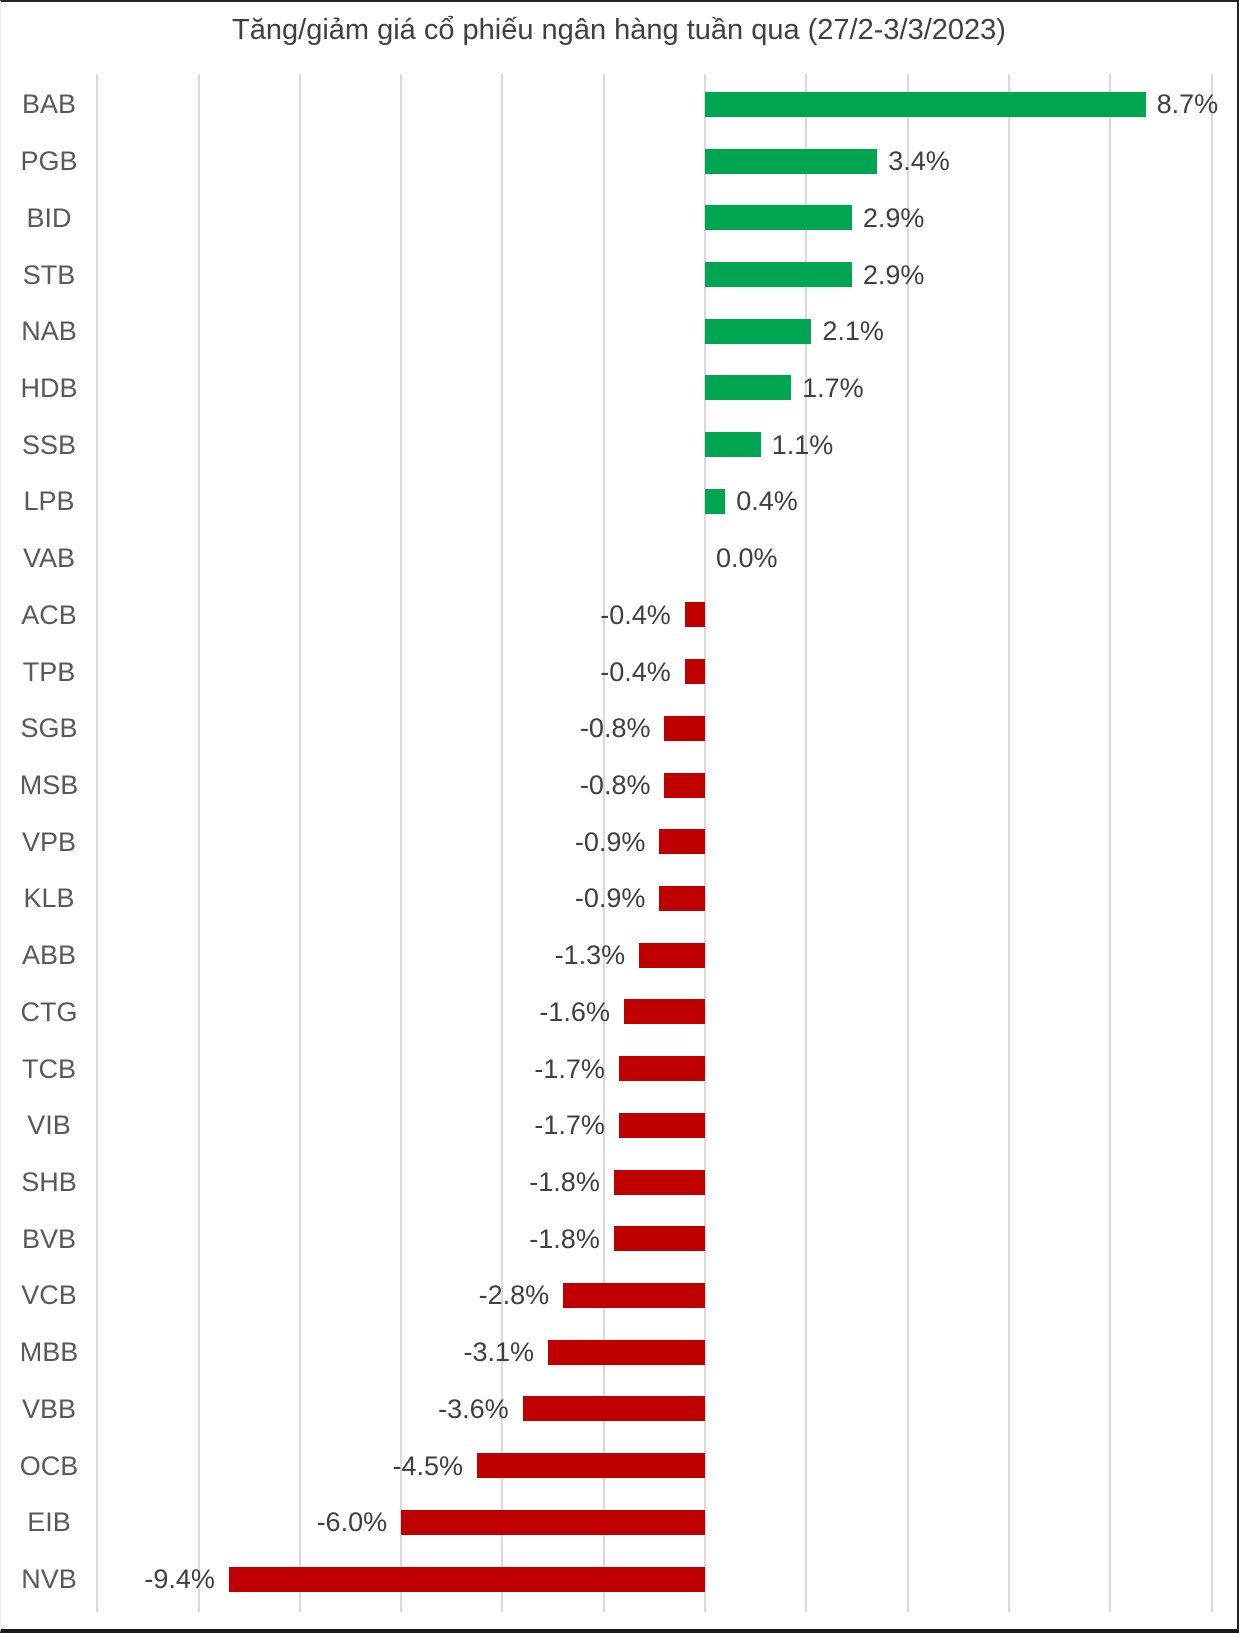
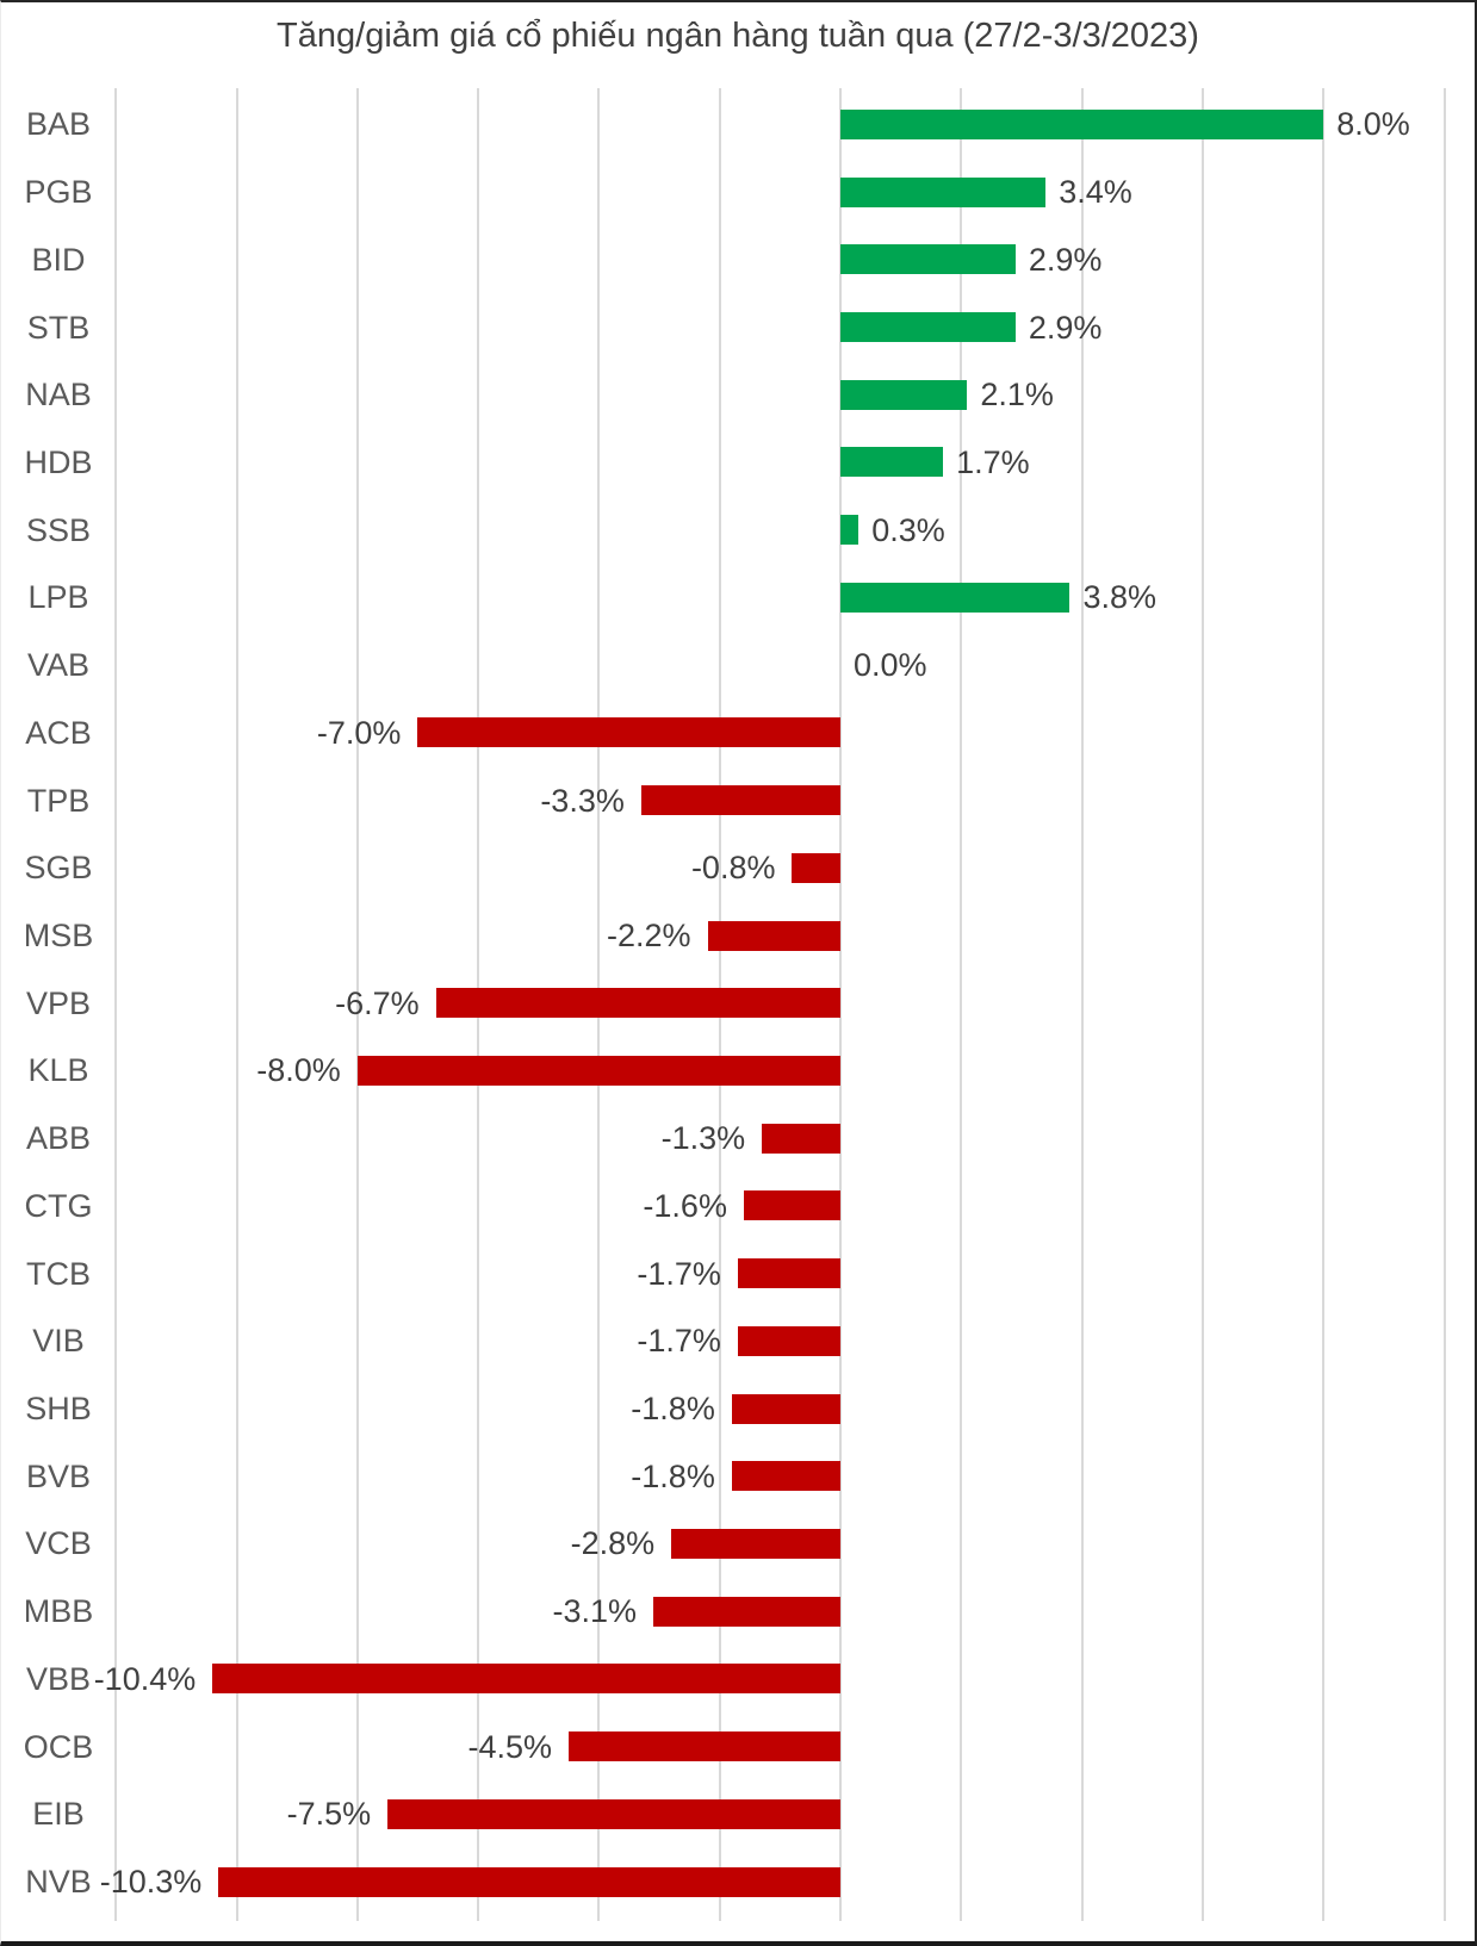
BAB: 8.7% -> 8.0%
SSB: 1.1% -> 0.3%
LPB: 0.4% -> 3.8%
ACB: -0.4% -> -7.0%
TPB: -0.4% -> -3.3%
MSB: -0.8% -> -2.2%
VPB: -0.9% -> -6.7%
KLB: -0.9% -> -8.0%
VBB: -3.6% -> -10.4%
EIB: -6.0% -> -7.5%
NVB: -9.4% -> -10.3%
